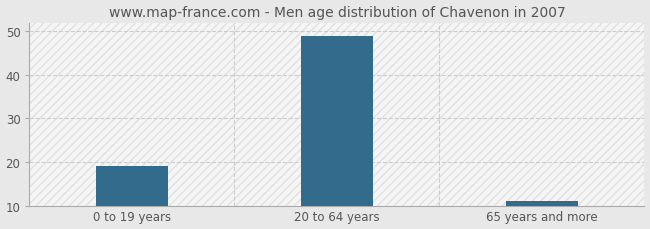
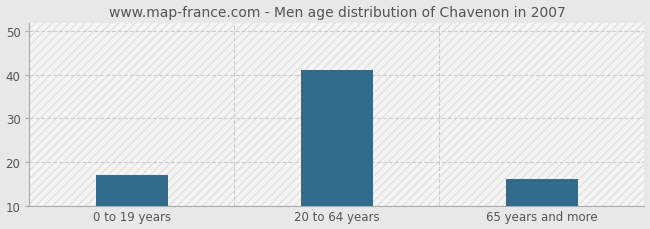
0 to 19 years: 19 -> 17
20 to 64 years: 49 -> 41
65 years and more: 11 -> 16
